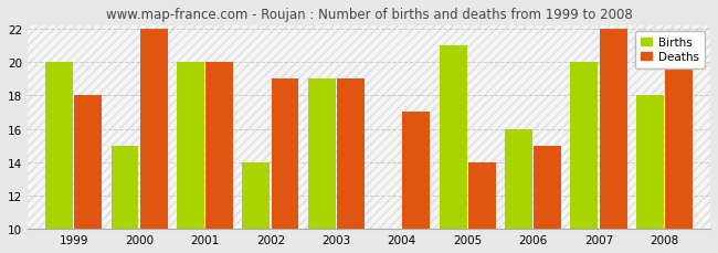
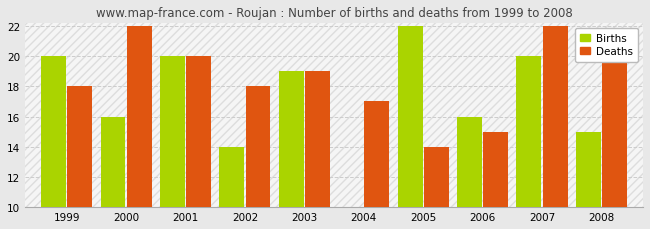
Births/2000: 15 -> 16
Deaths/2002: 19 -> 18
Births/2005: 21 -> 22
Births/2008: 18 -> 15
